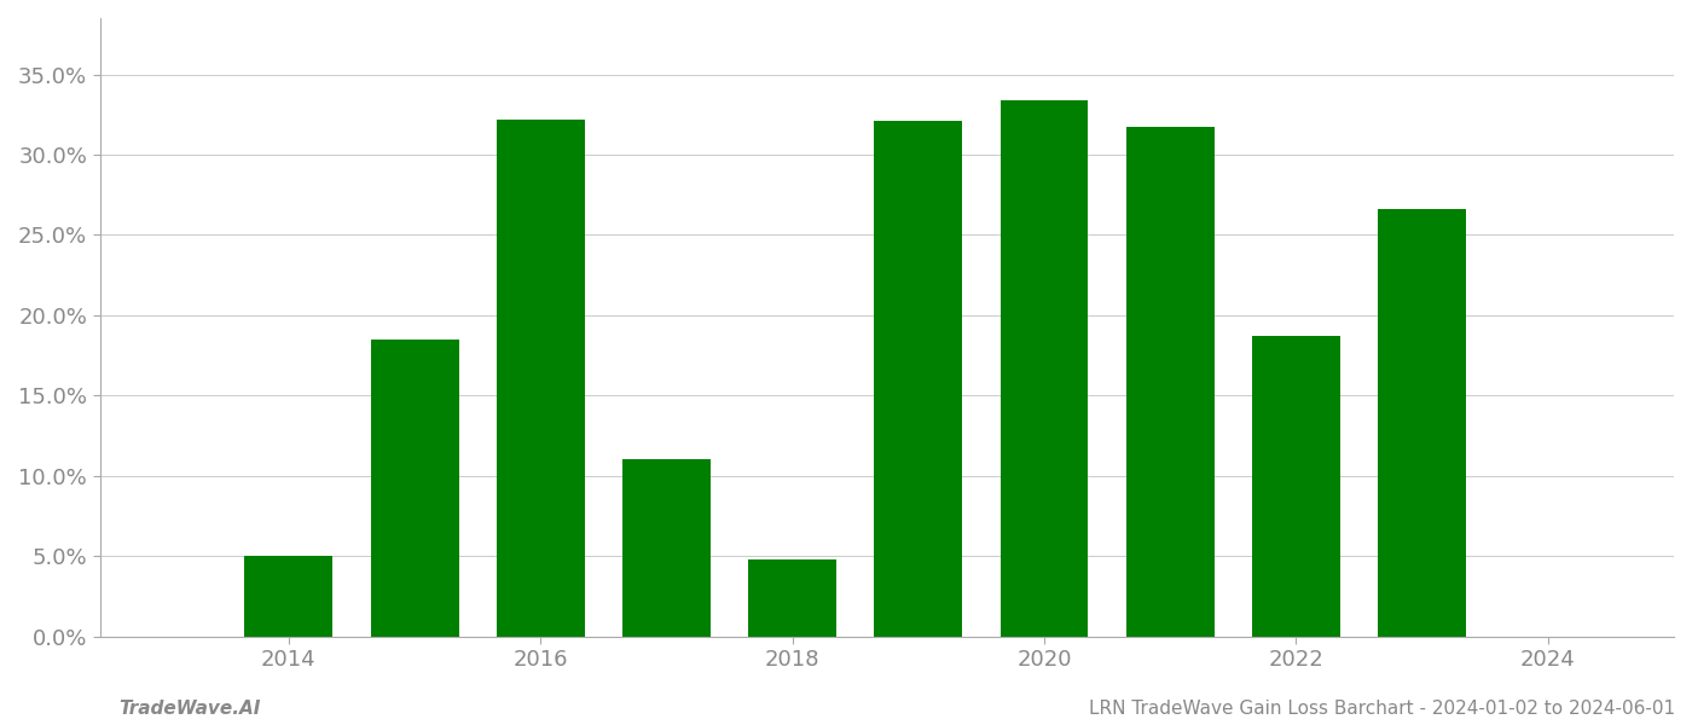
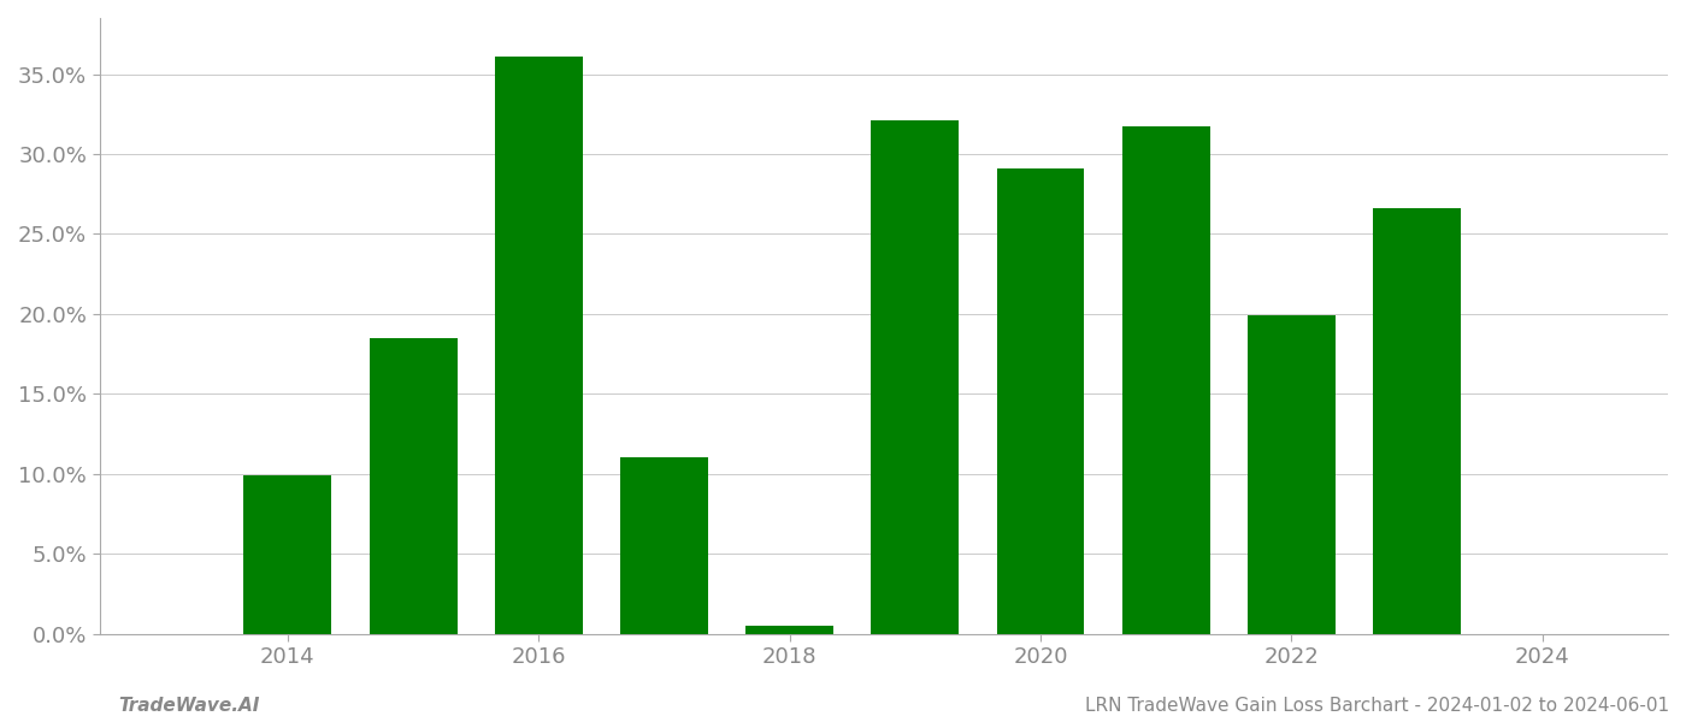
2014: 5.0% -> 9.9%
2016: 32.2% -> 36.1%
2018: 4.8% -> 0.5%
2020: 33.4% -> 29.1%
2022: 18.7% -> 19.9%
